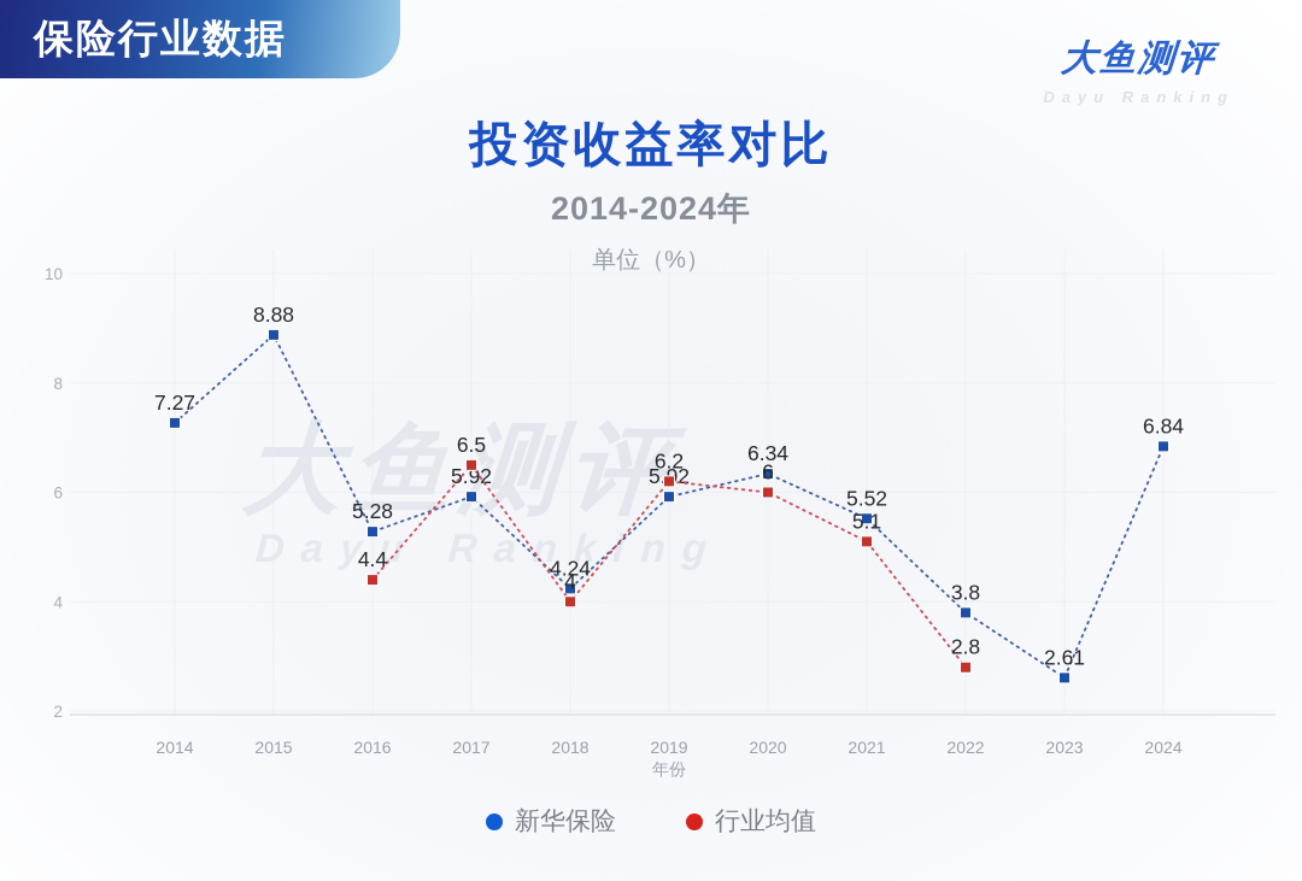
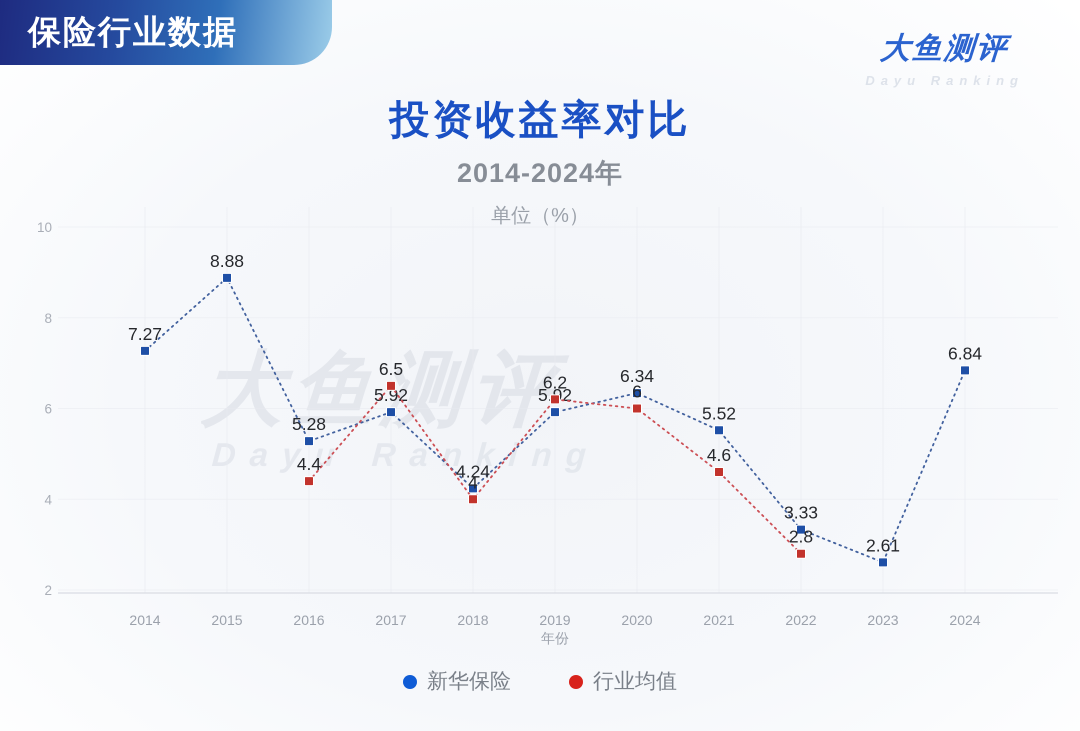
行业均值/2021: 5.1 -> 4.6
新华保险/2022: 3.8 -> 3.33
